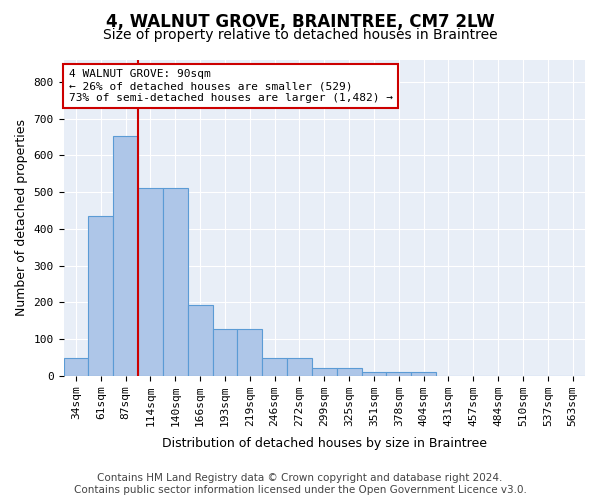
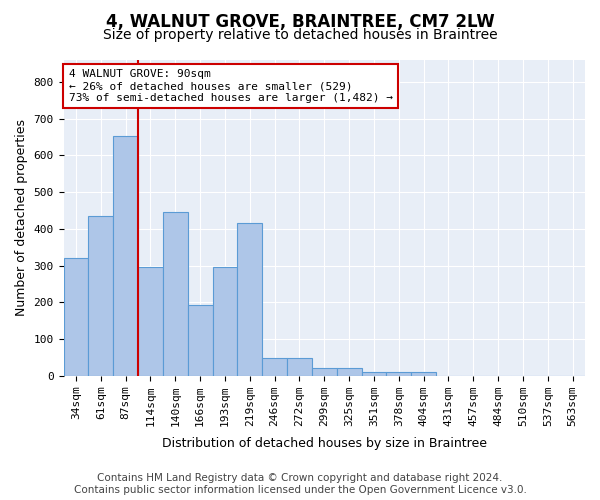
34sqm: 47 -> 320
114sqm: 510 -> 295
140sqm: 510 -> 445
193sqm: 127 -> 295
219sqm: 127 -> 415
